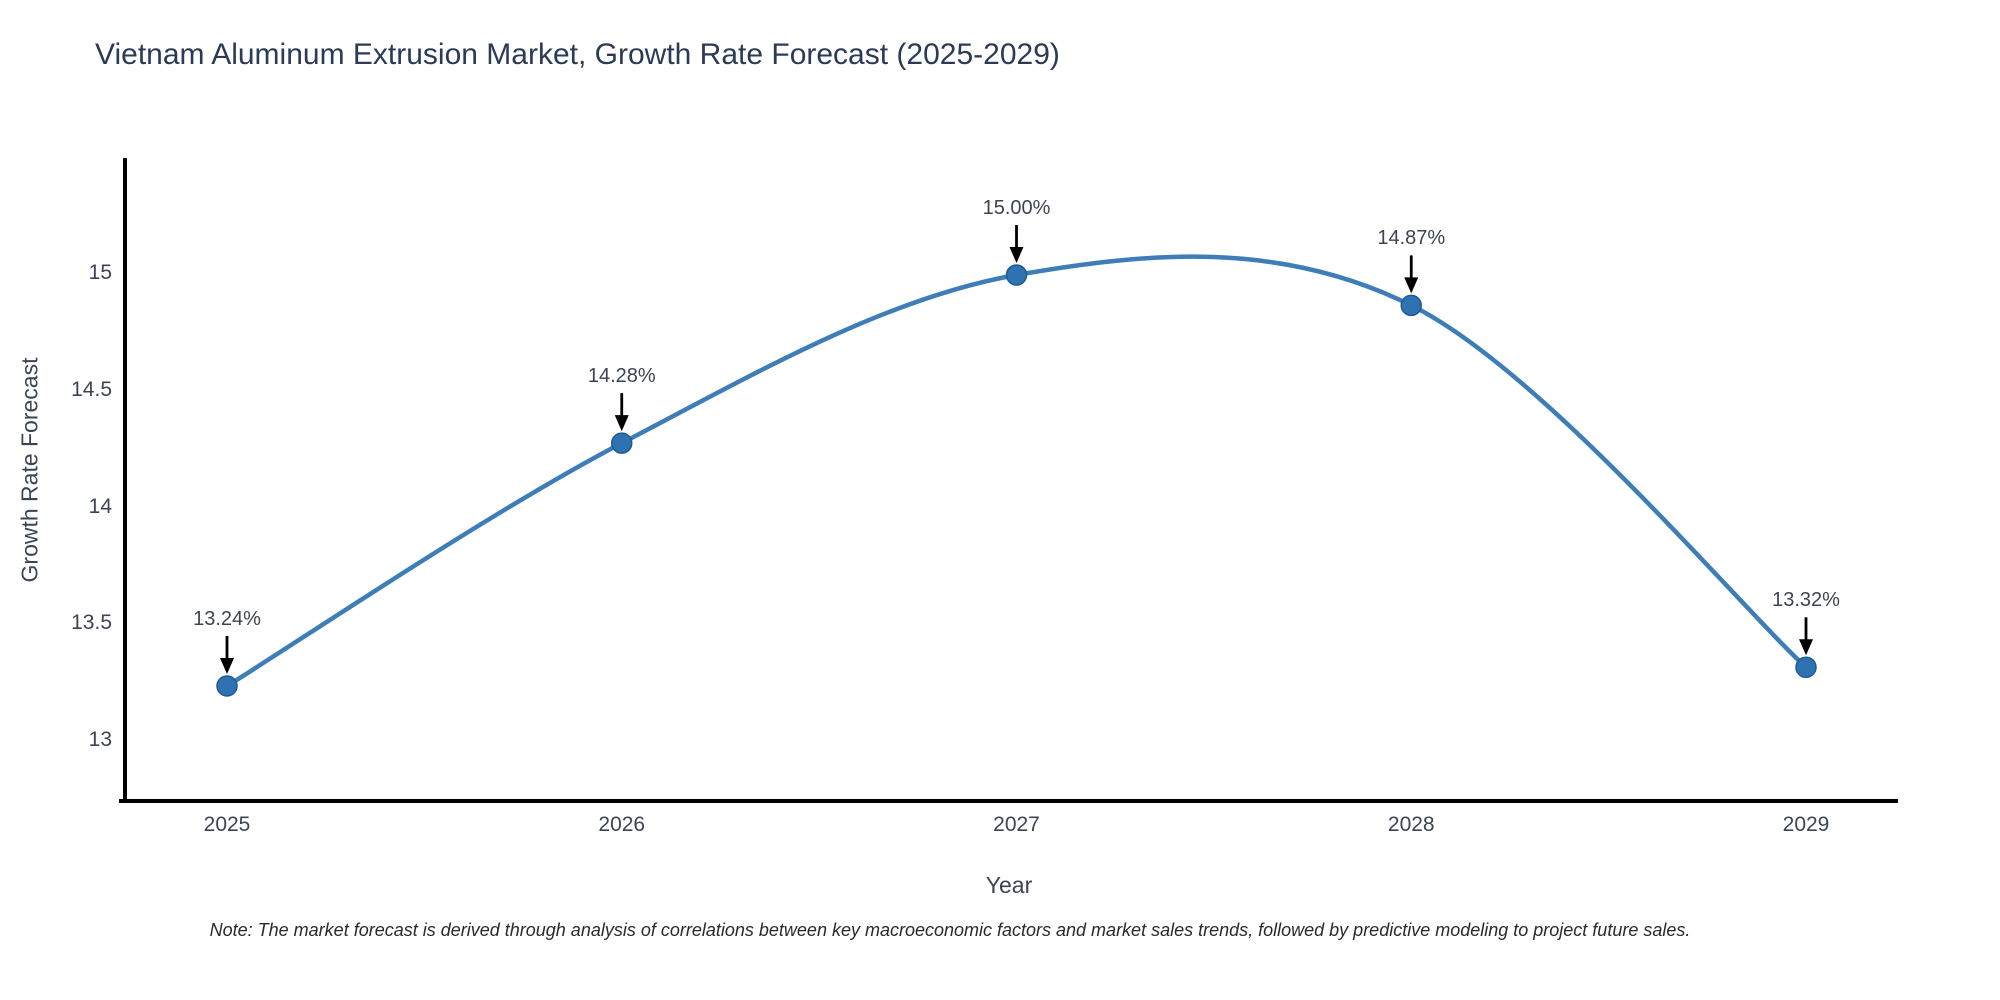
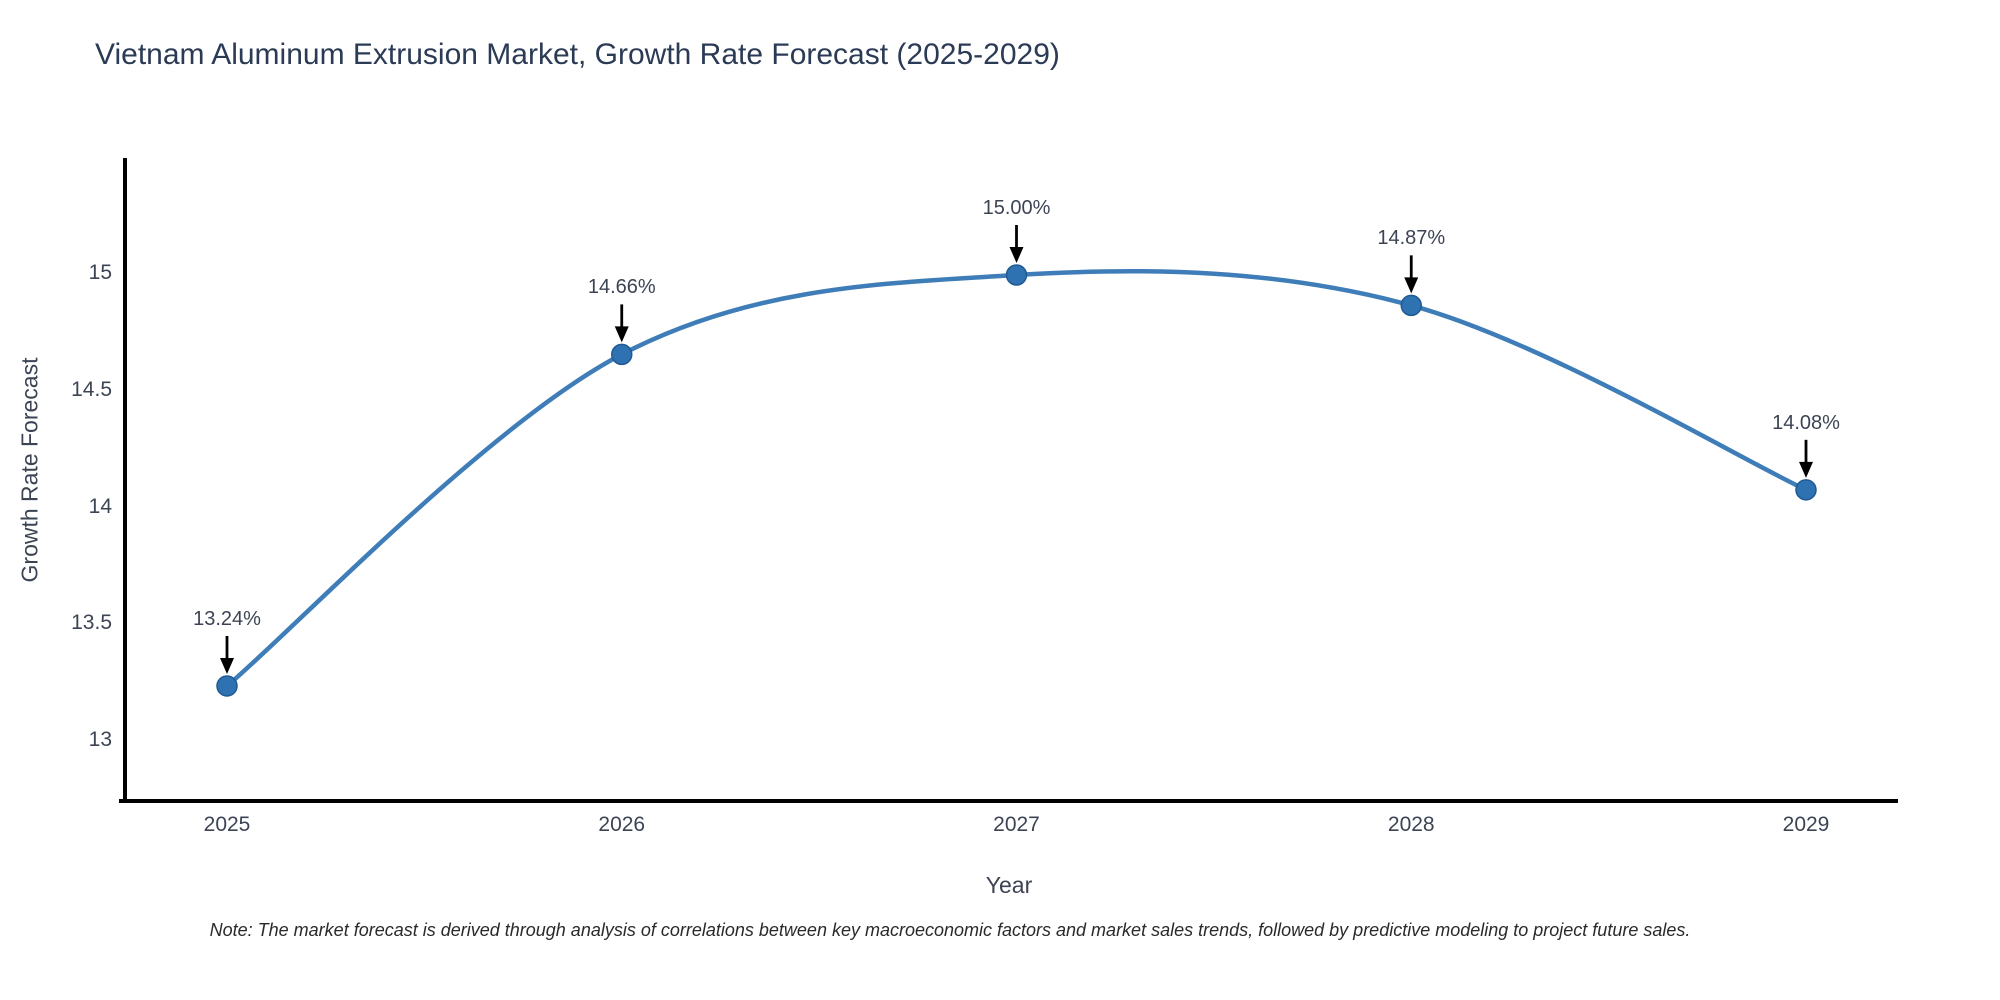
2026: 14.28% -> 14.66%
2029: 13.32% -> 14.08%
